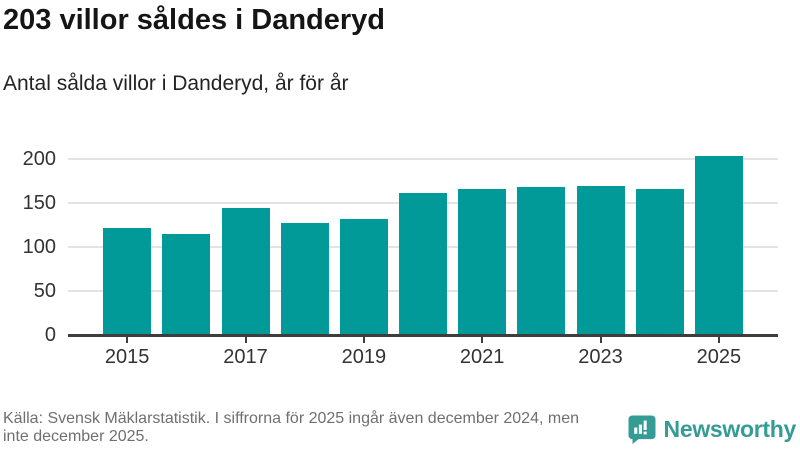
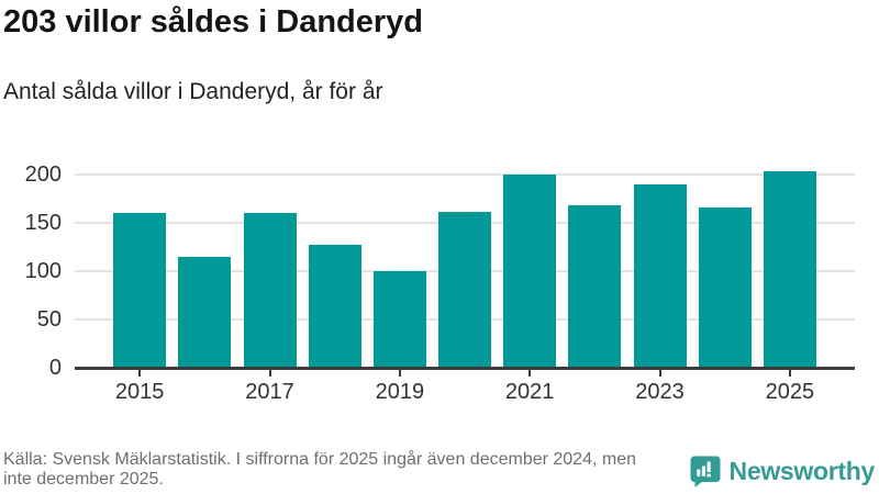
2015: 120 -> 160
2017: 140 -> 160
2019: 130 -> 100
2021: 170 -> 200
2023: 170 -> 190
